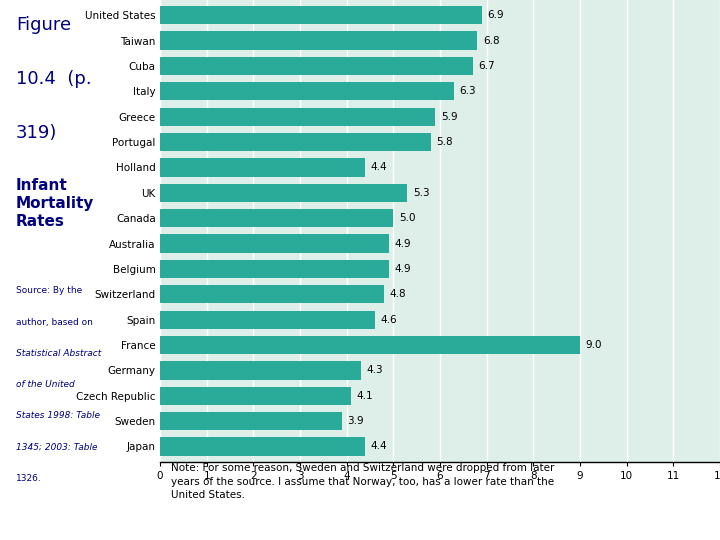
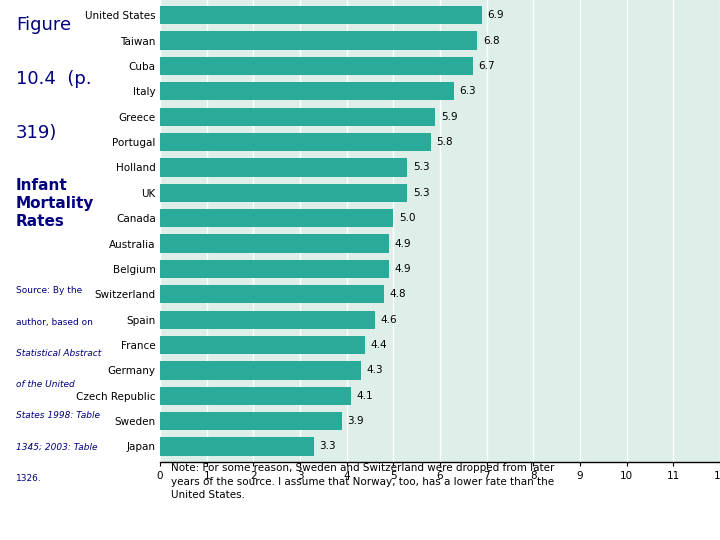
Holland: 4.4 -> 5.3
France: 9.0 -> 4.4
Japan: 4.4 -> 3.3
